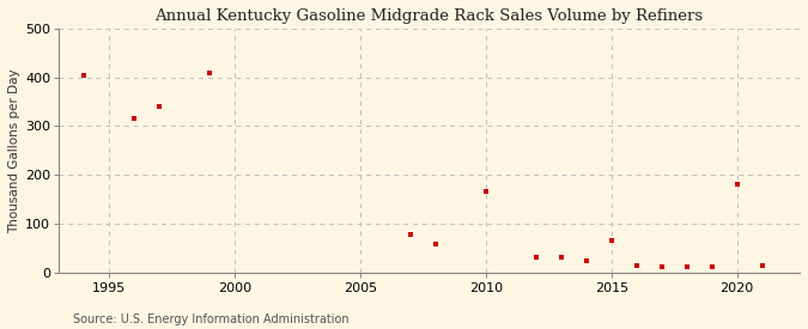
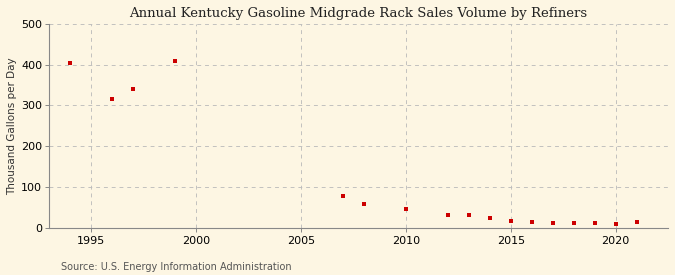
2010: 165 -> 47
2015: 65 -> 17
2020: 180 -> 10
